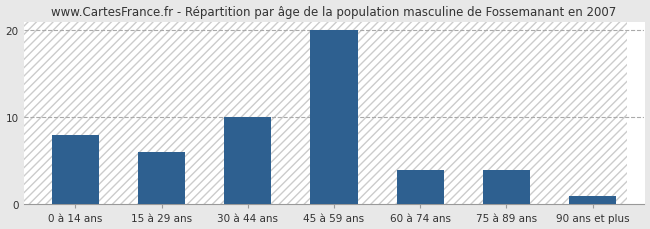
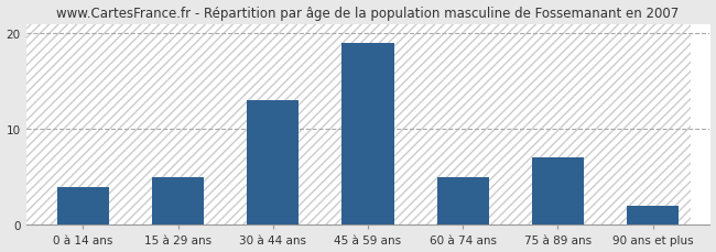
0 à 14 ans: 8 -> 4
15 à 29 ans: 6 -> 5
30 à 44 ans: 10 -> 13
45 à 59 ans: 20 -> 19
60 à 74 ans: 4 -> 5
75 à 89 ans: 4 -> 7
90 ans et plus: 1 -> 2
